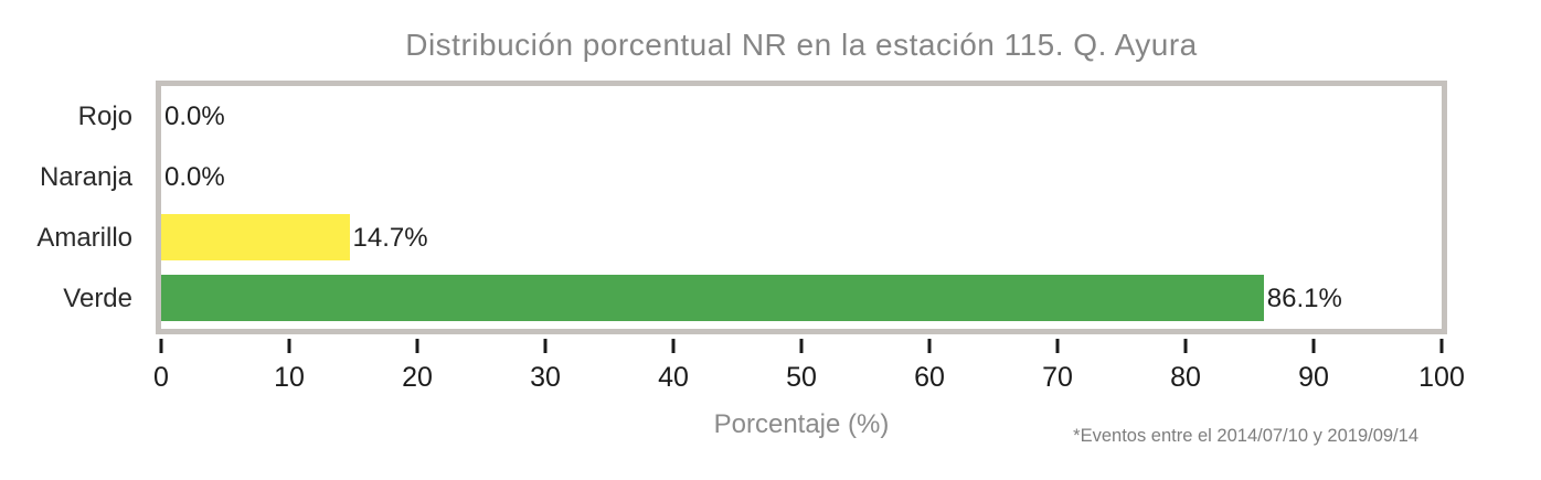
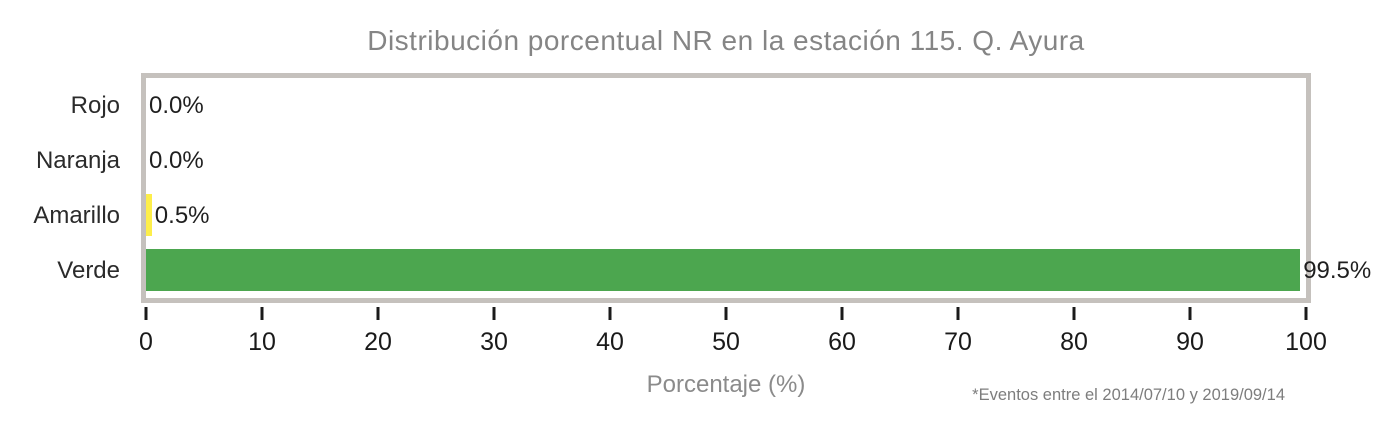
Amarillo: 14.7% -> 0.5%
Verde: 86.1% -> 99.5%
